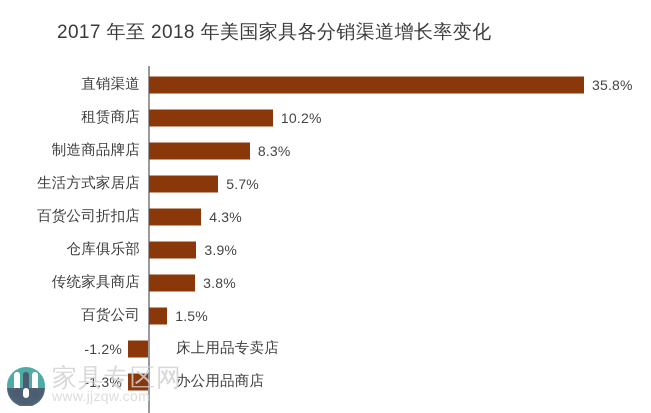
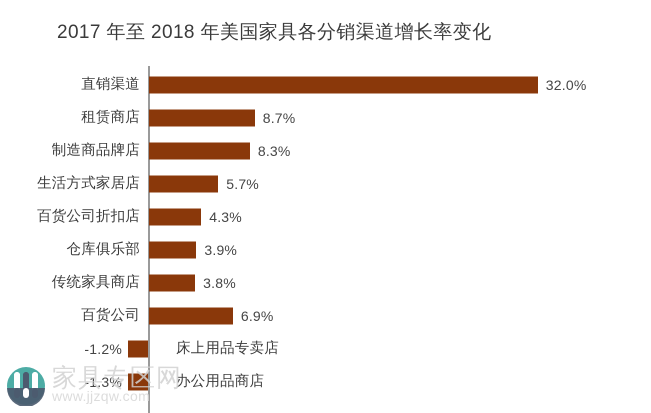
直销渠道: 35.8% -> 32.0%
租赁商店: 10.2% -> 8.7%
百货公司: 1.5% -> 6.9%
